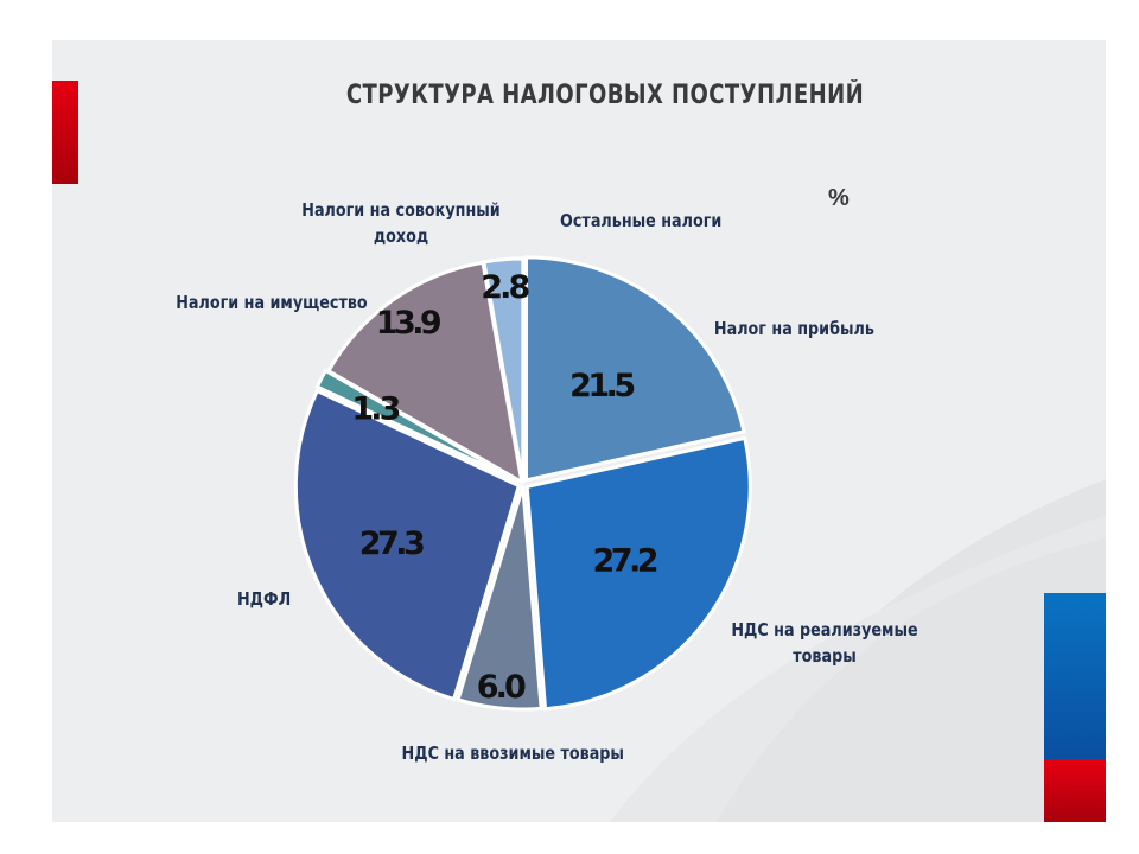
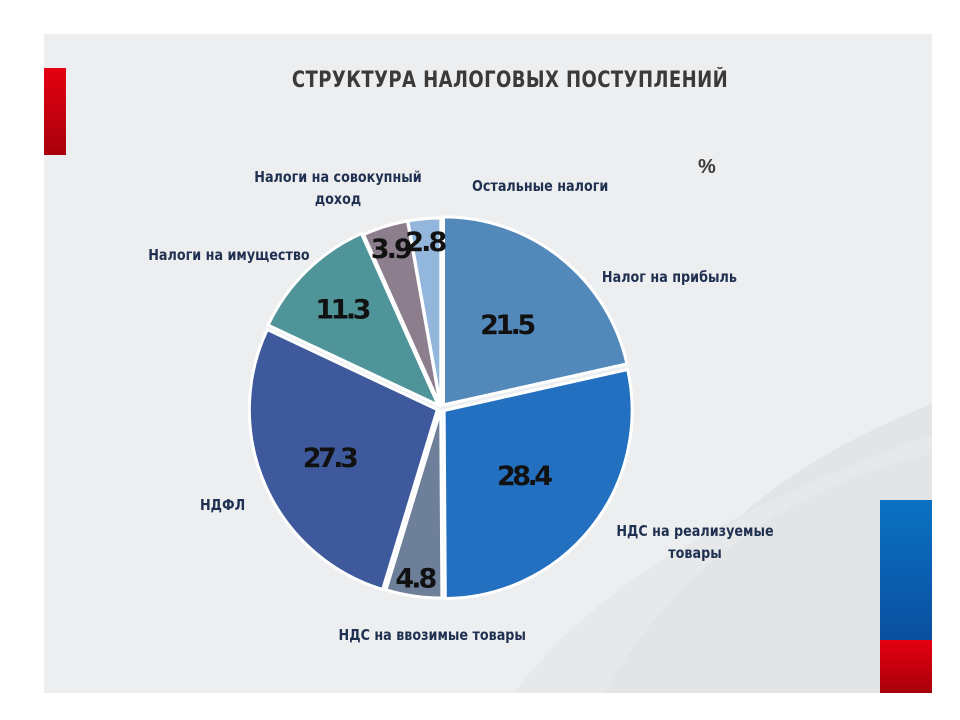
НДС на реализуемые товары: 27.2 -> 28.4
НДС на ввозимые товары: 6.0 -> 4.8
Налоги на имущество: 1.3 -> 11.3
Налоги на совокупный доход: 13.9 -> 3.9
